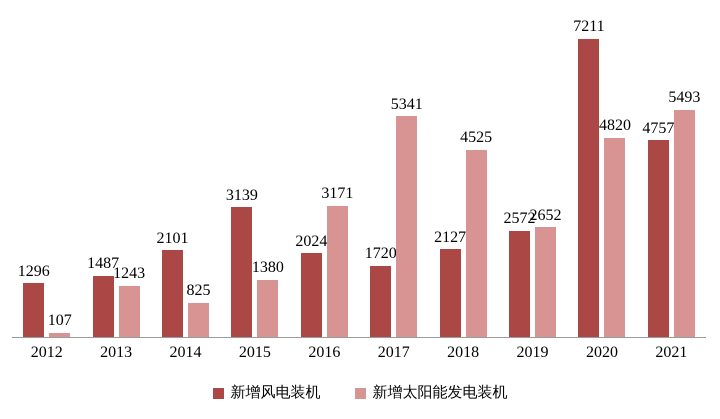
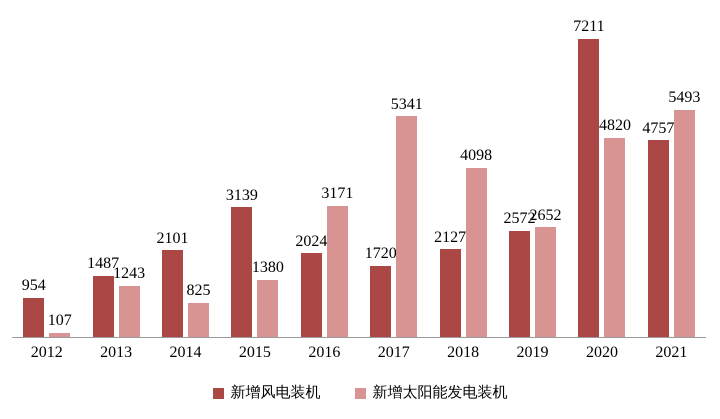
新增风电装机/2012: 1296 -> 954
新增太阳能发电装机/2018: 4525 -> 4098
